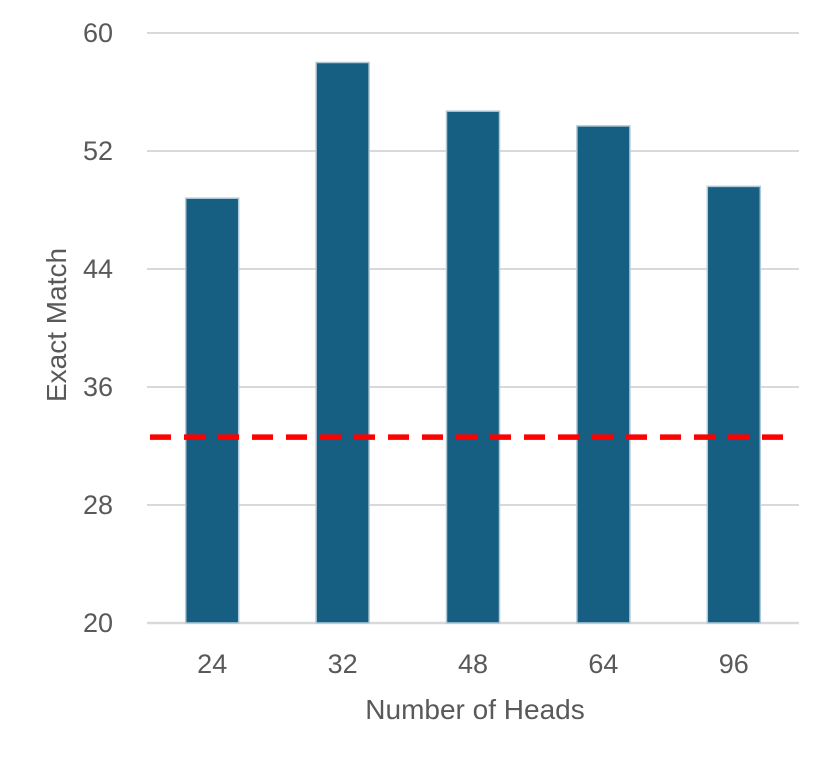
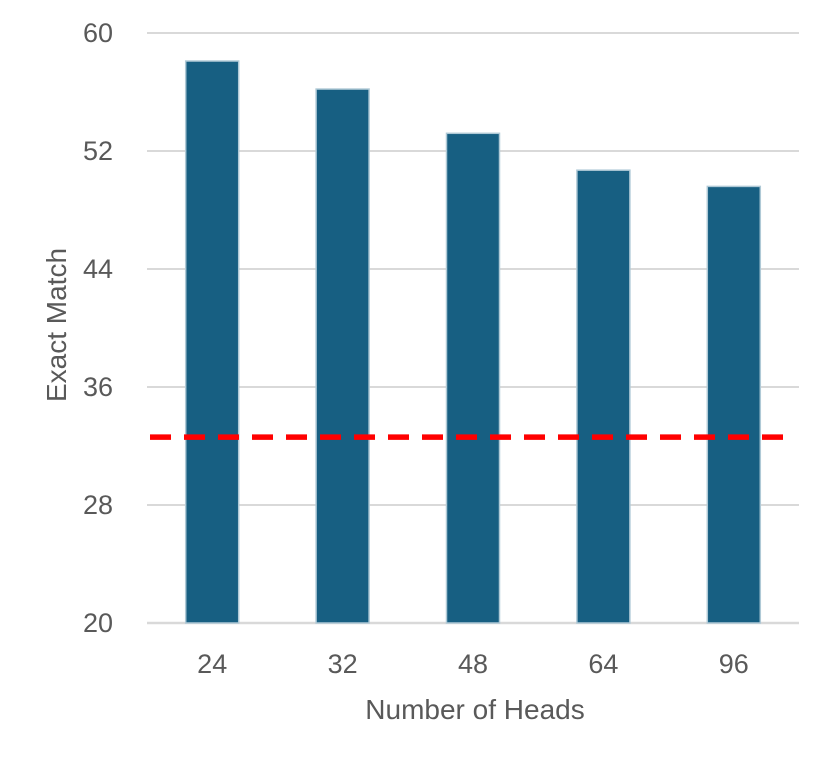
24: 48.8 -> 58.1
32: 58.0 -> 56.2
48: 54.7 -> 53.2
64: 53.7 -> 50.7
